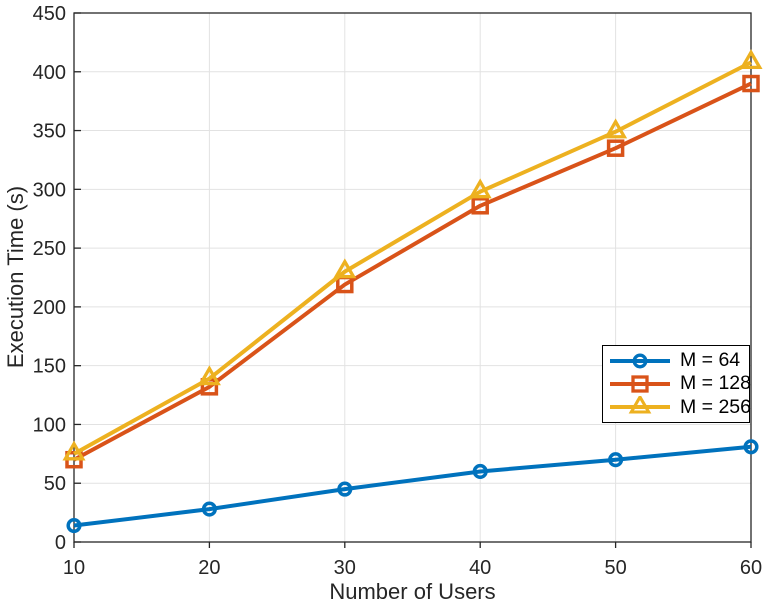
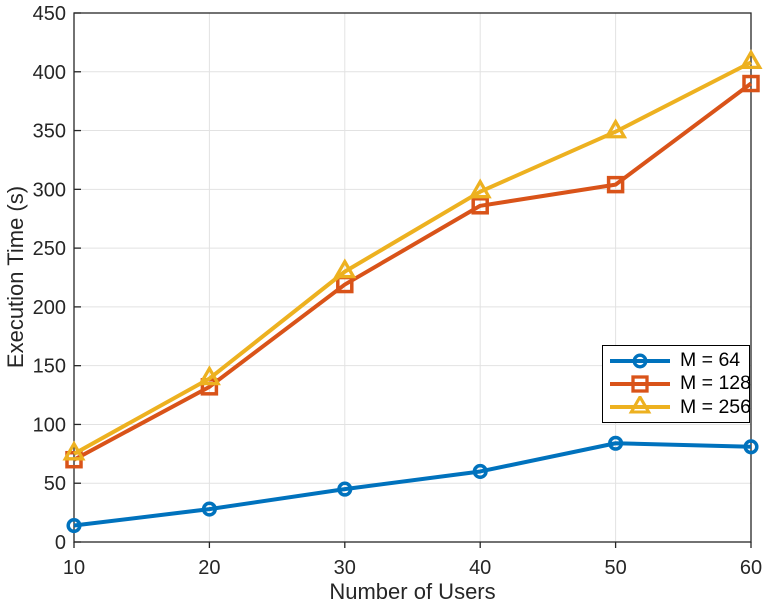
M = 64/50: 70 -> 84
M = 128/50: 335 -> 304
